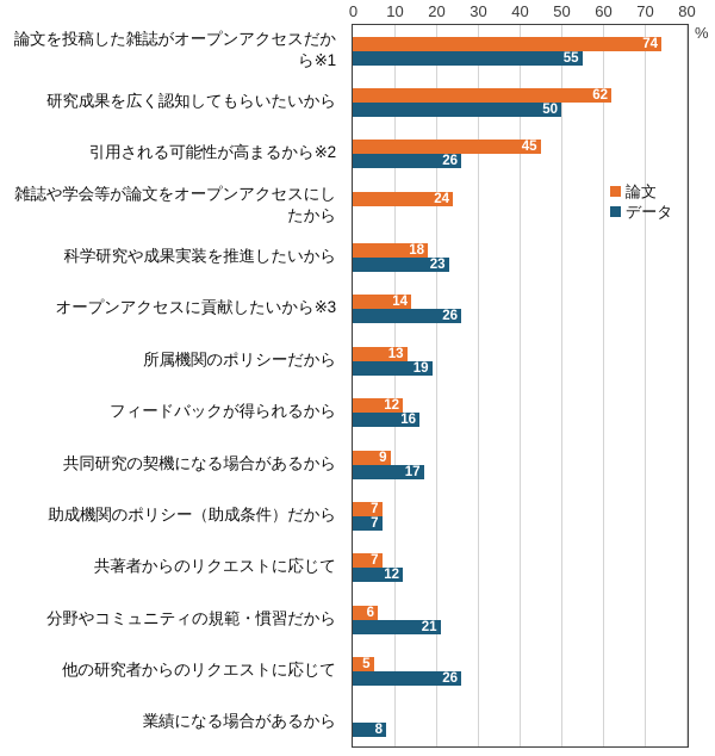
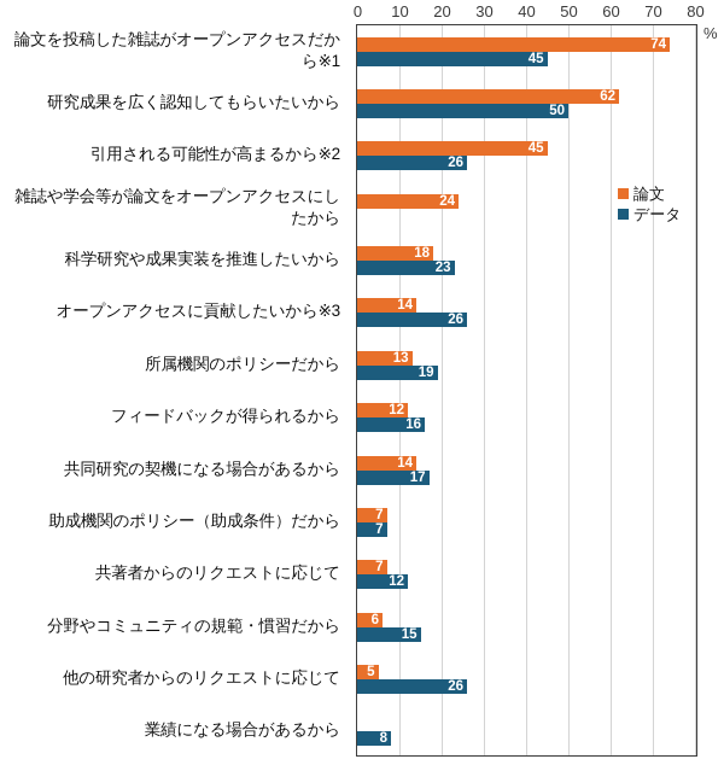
データ/論文を投稿した雑誌がオープンアクセスだから※1: 55 -> 45
論文/共同研究の契機になる場合があるから: 9 -> 14
データ/分野やコミュニティの規範・慣習だから: 21 -> 15
